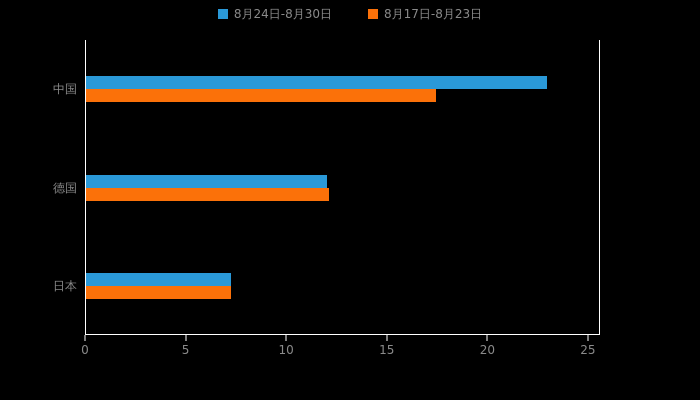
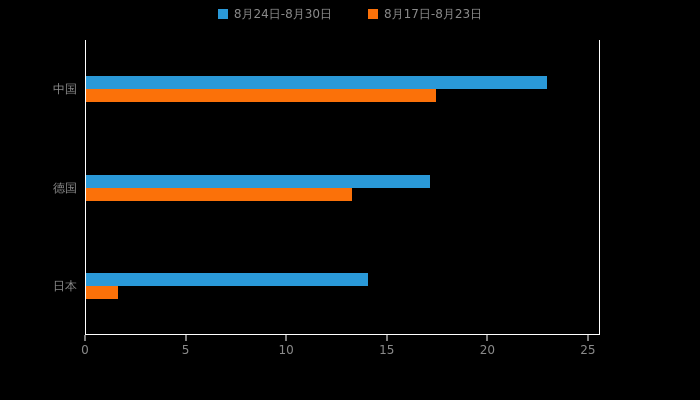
8月24日-8月30日/德国: 12.0 -> 17.1
8月17日-8月23日/德国: 12.1 -> 13.2
8月24日-8月30日/日本: 7.2 -> 14.0
8月17日-8月23日/日本: 7.2 -> 1.6
